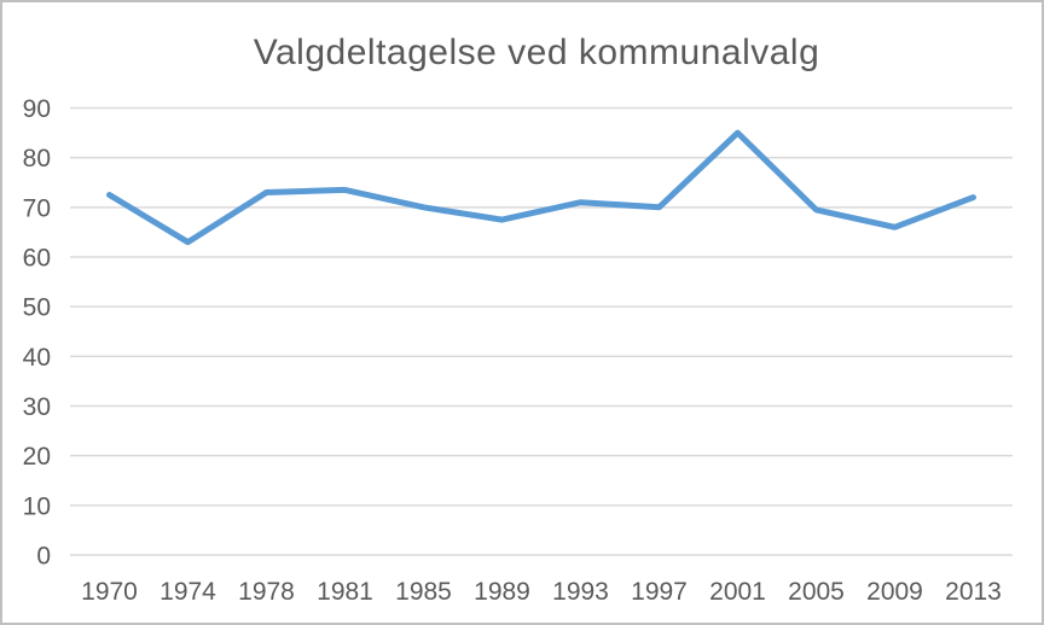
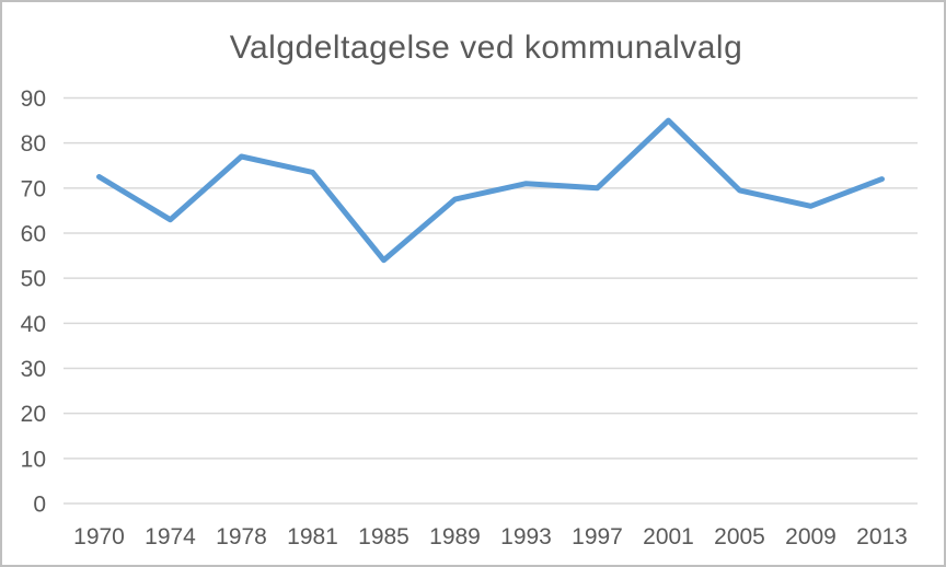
1978: 73 -> 77
1985: 70 -> 54
